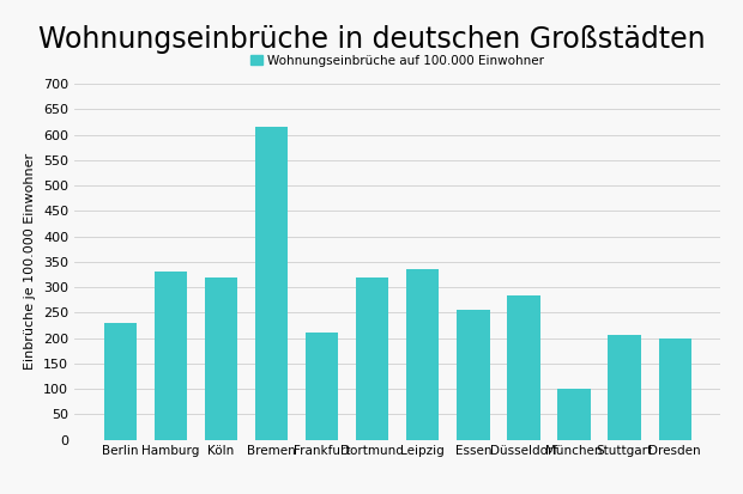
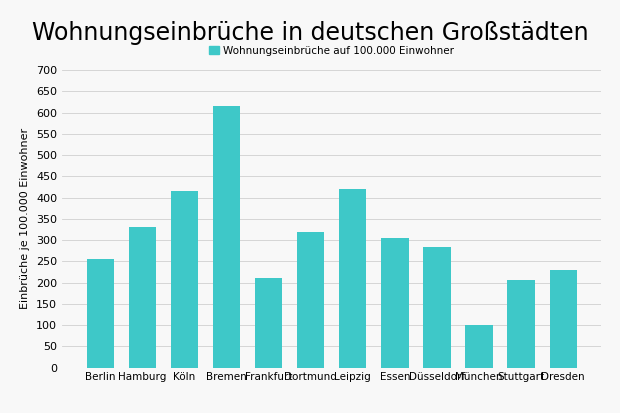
Berlin: 230 -> 255
Köln: 320 -> 415
Leipzig: 335 -> 420
Essen: 255 -> 305
Dresden: 200 -> 230
